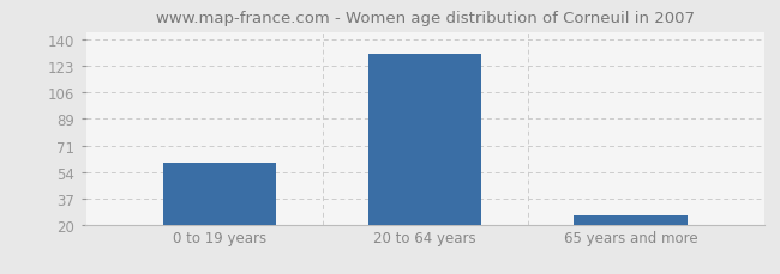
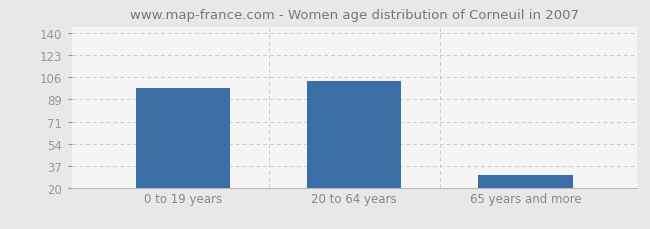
0 to 19 years: 60 -> 97
20 to 64 years: 131 -> 103
65 years and more: 26 -> 30
